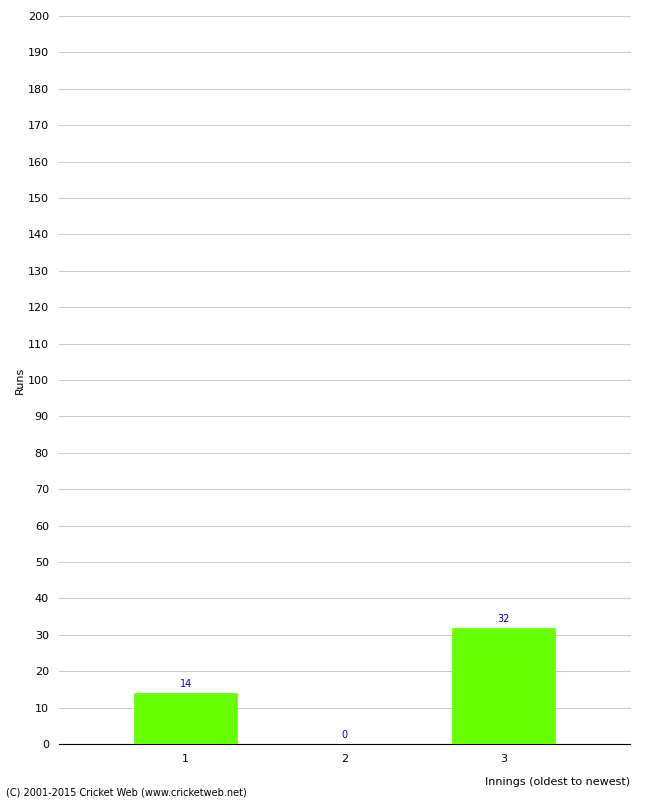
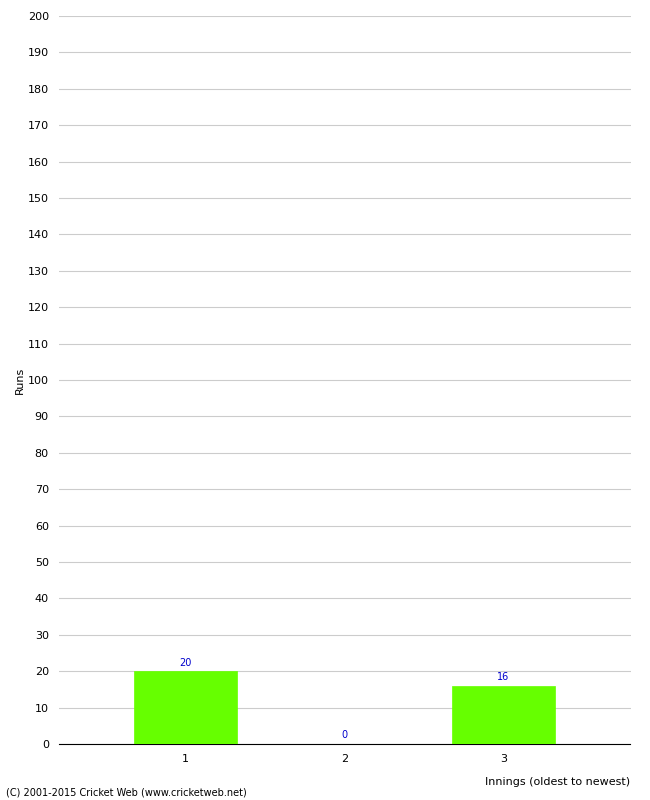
1: 14 -> 20
3: 32 -> 16
